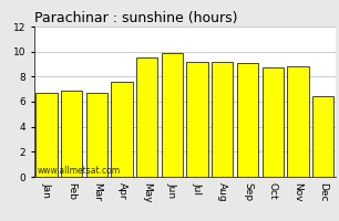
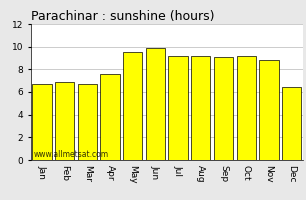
Oct: 8.7 -> 9.2
